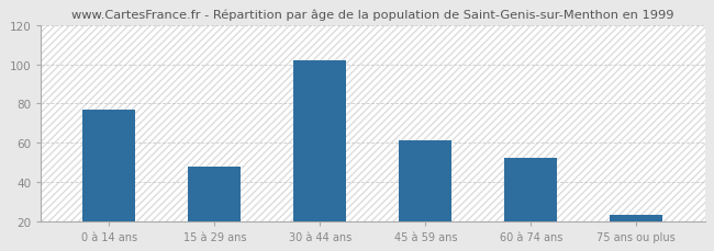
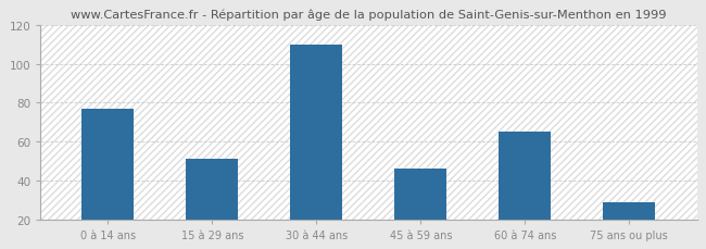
15 à 29 ans: 48 -> 51
30 à 44 ans: 102 -> 110
45 à 59 ans: 61 -> 46
60 à 74 ans: 52 -> 65
75 ans ou plus: 23 -> 29
